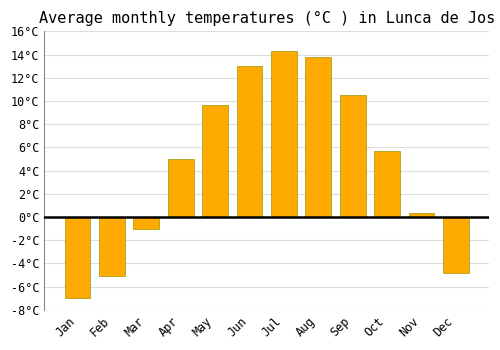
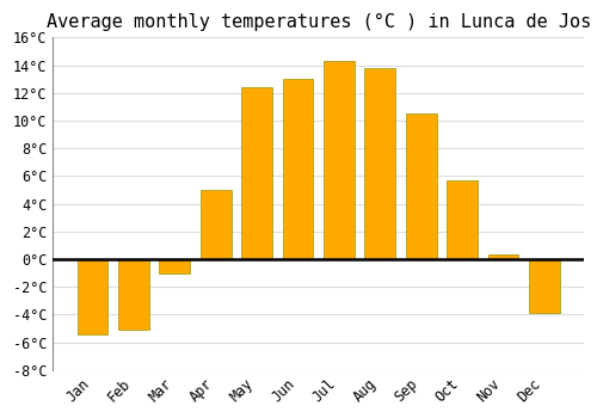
Jan: -7.0°C -> -5.4°C
May: 9.7°C -> 12.4°C
Dec: -4.8°C -> -3.9°C
